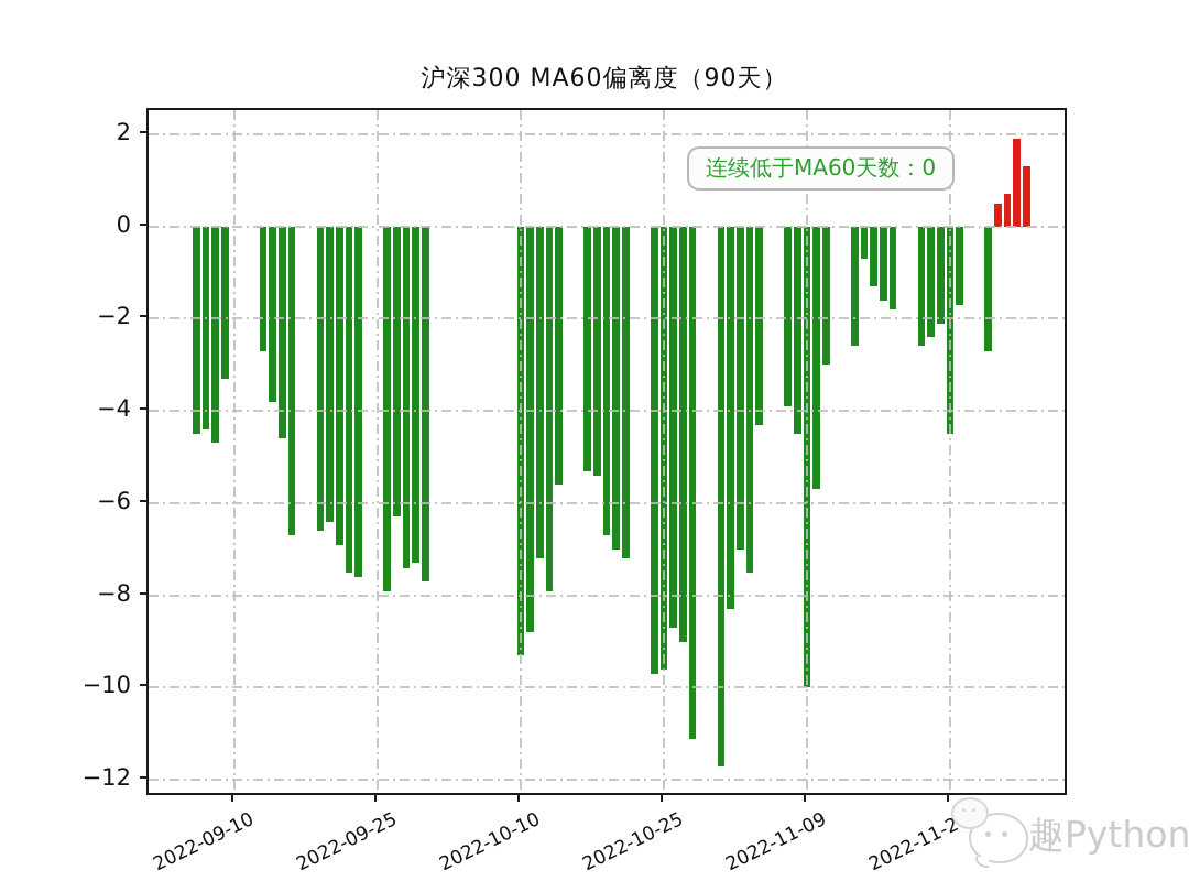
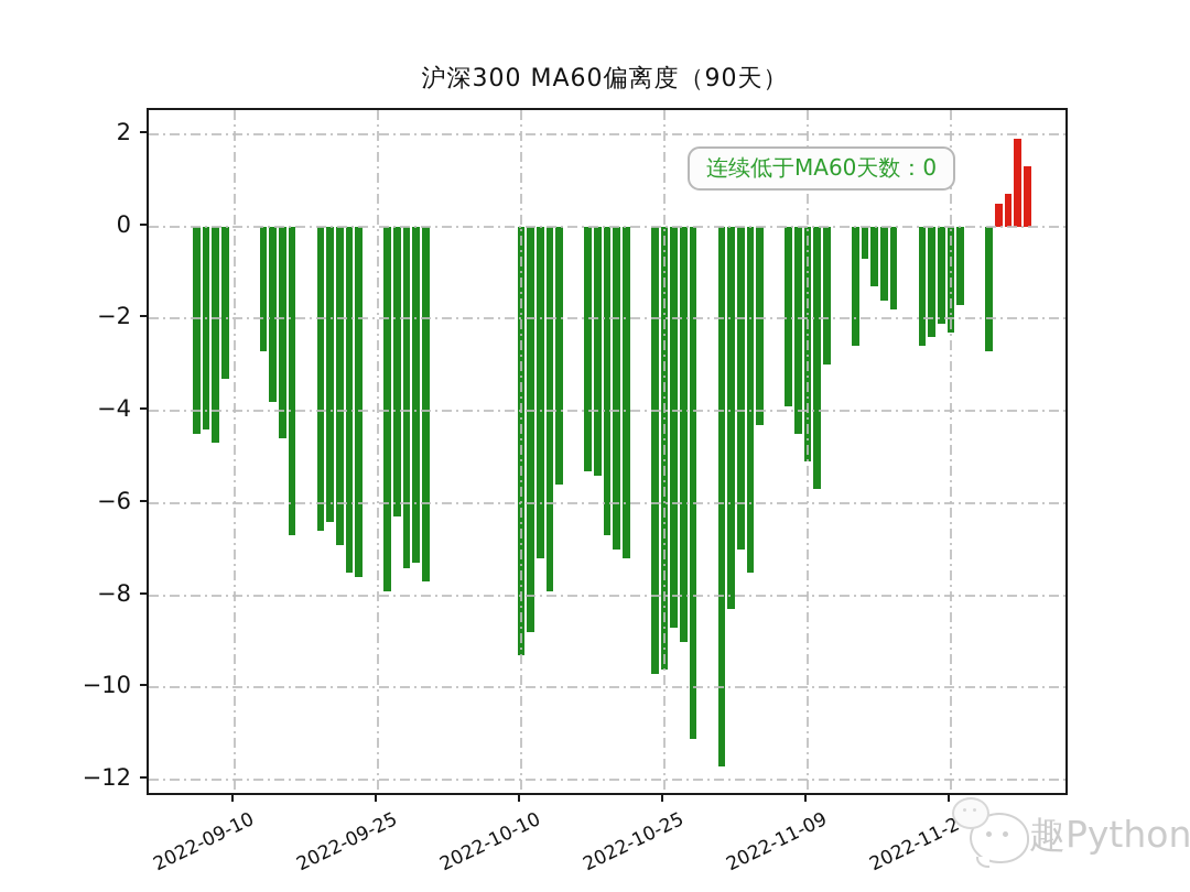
2022-11-09: -10.0 -> -5.1
2022-11-24: -4.5 -> -2.3
